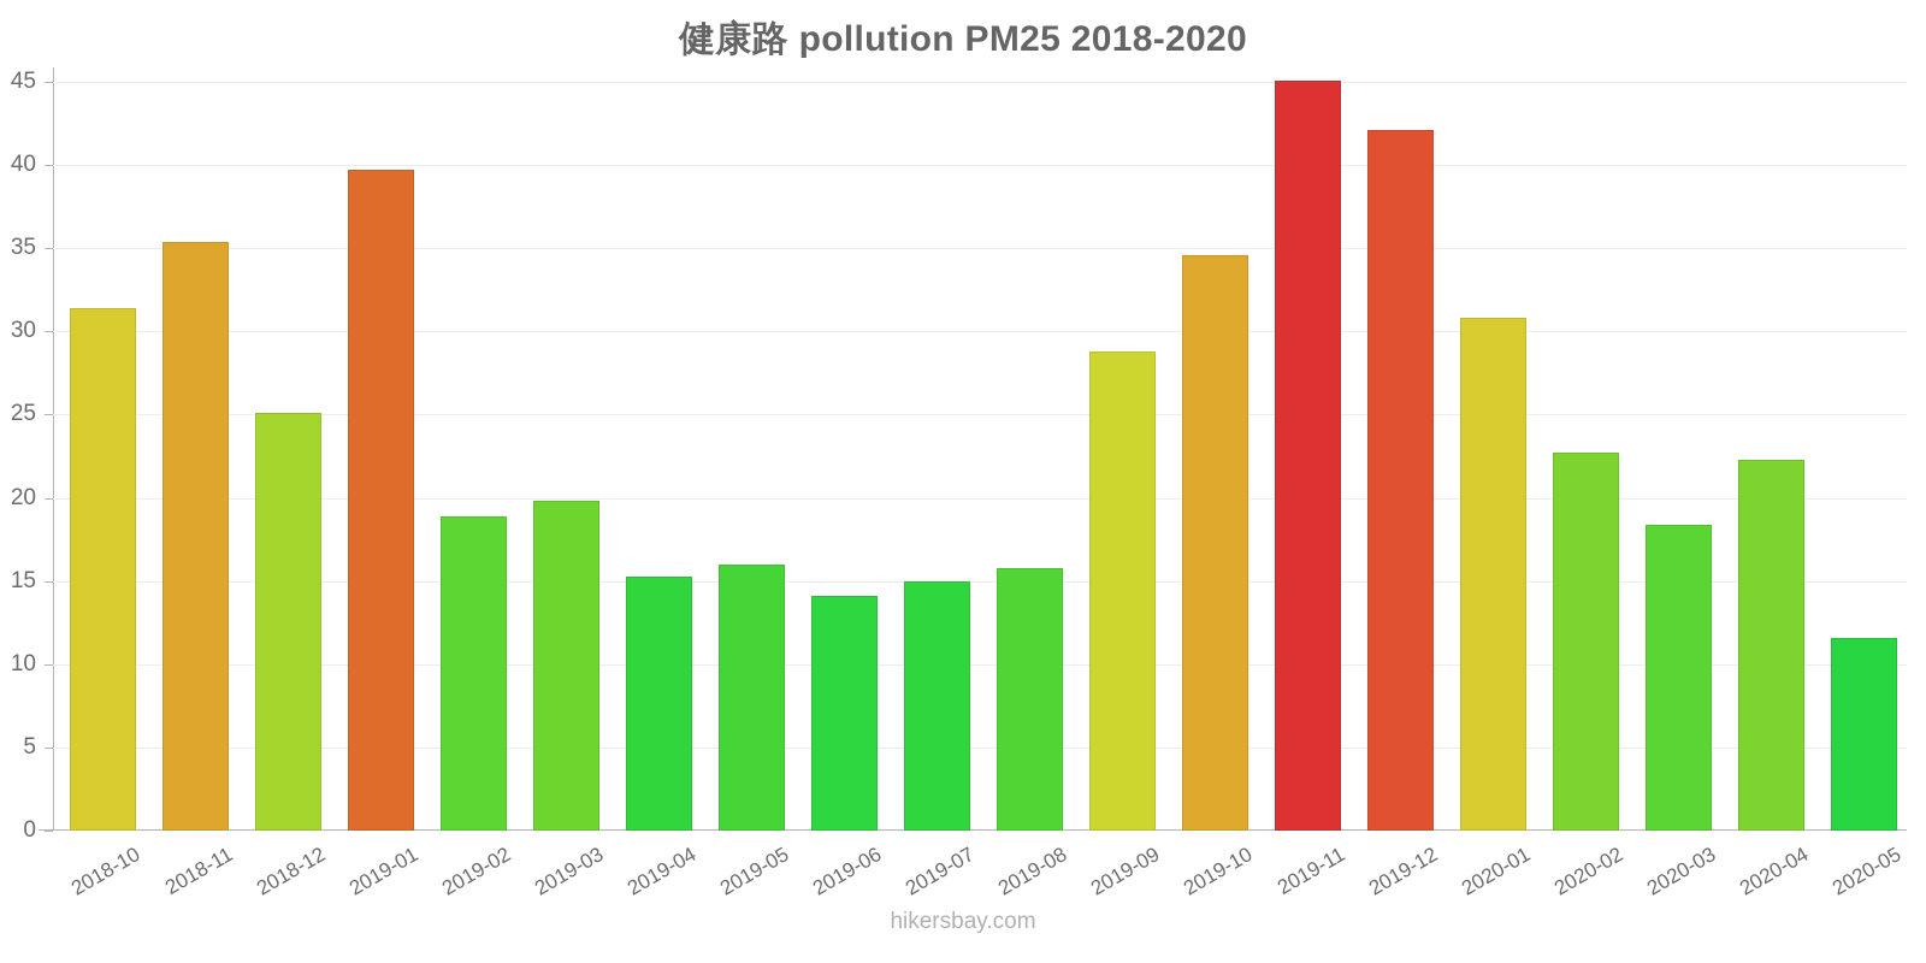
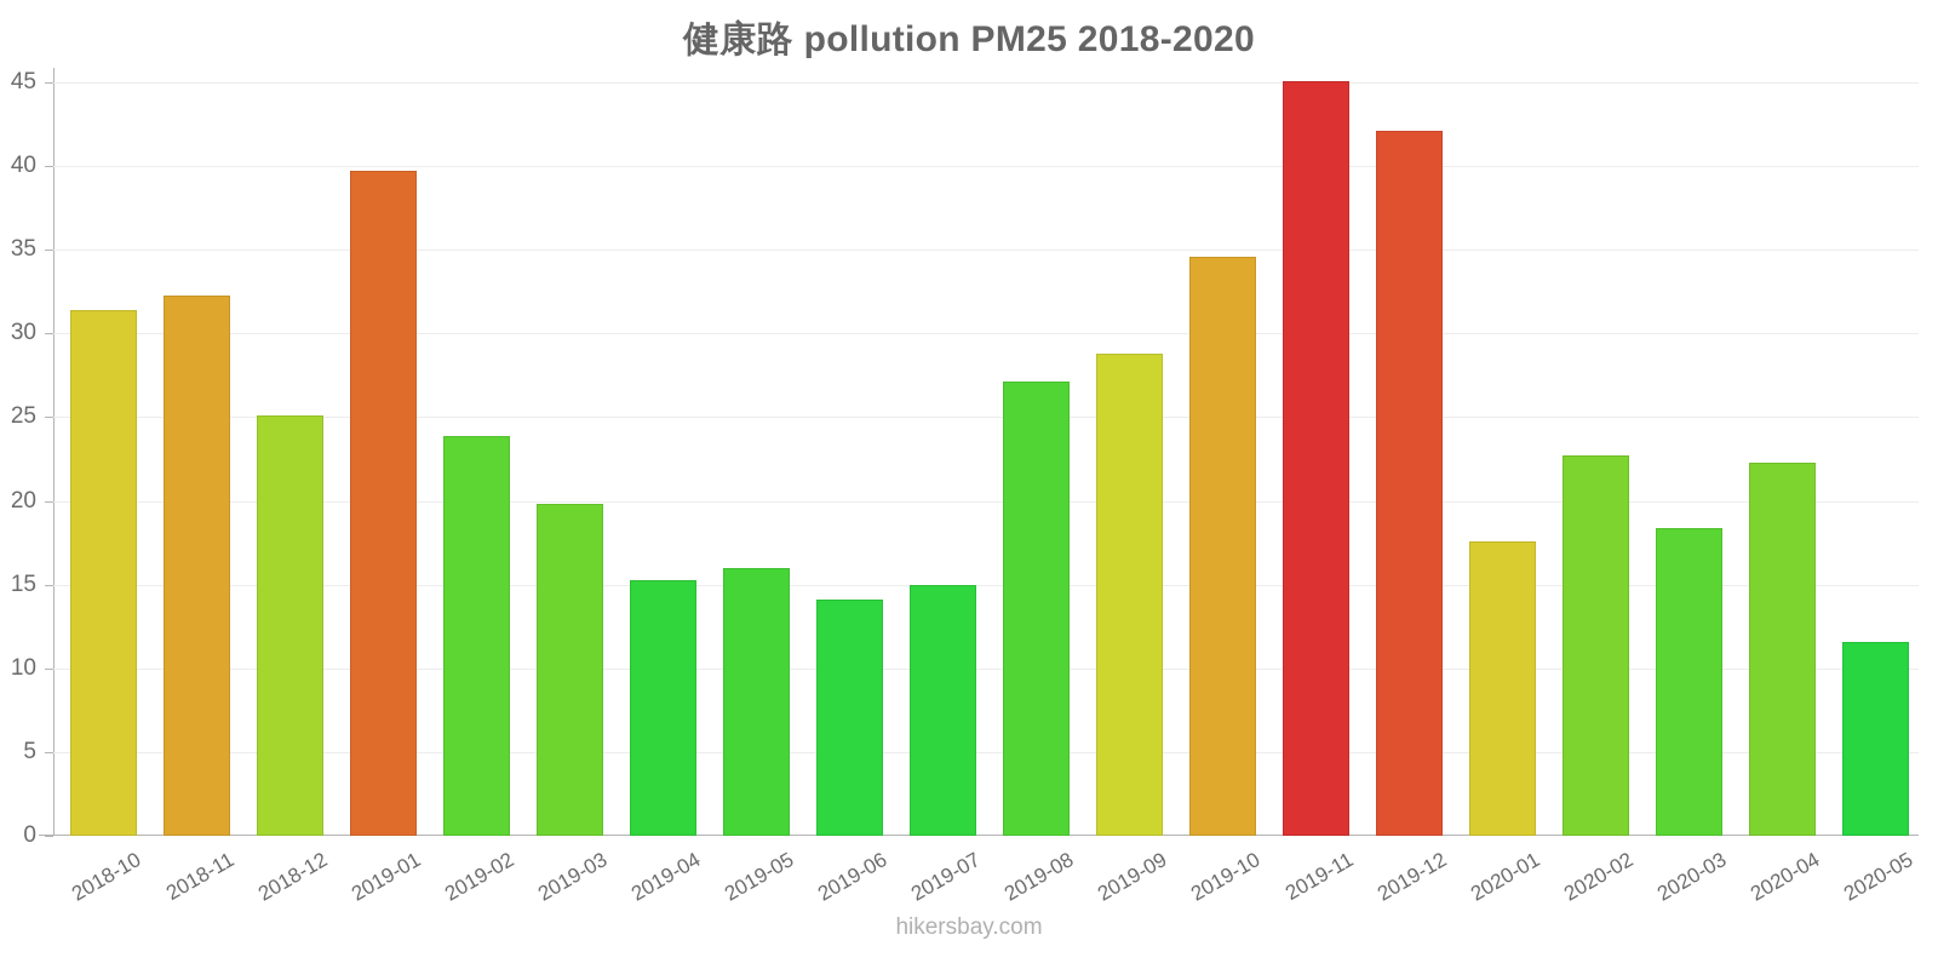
2018-11: 35.4 -> 32.3
2019-02: 18.9 -> 23.9
2019-08: 15.8 -> 27.1
2020-01: 30.8 -> 17.6
